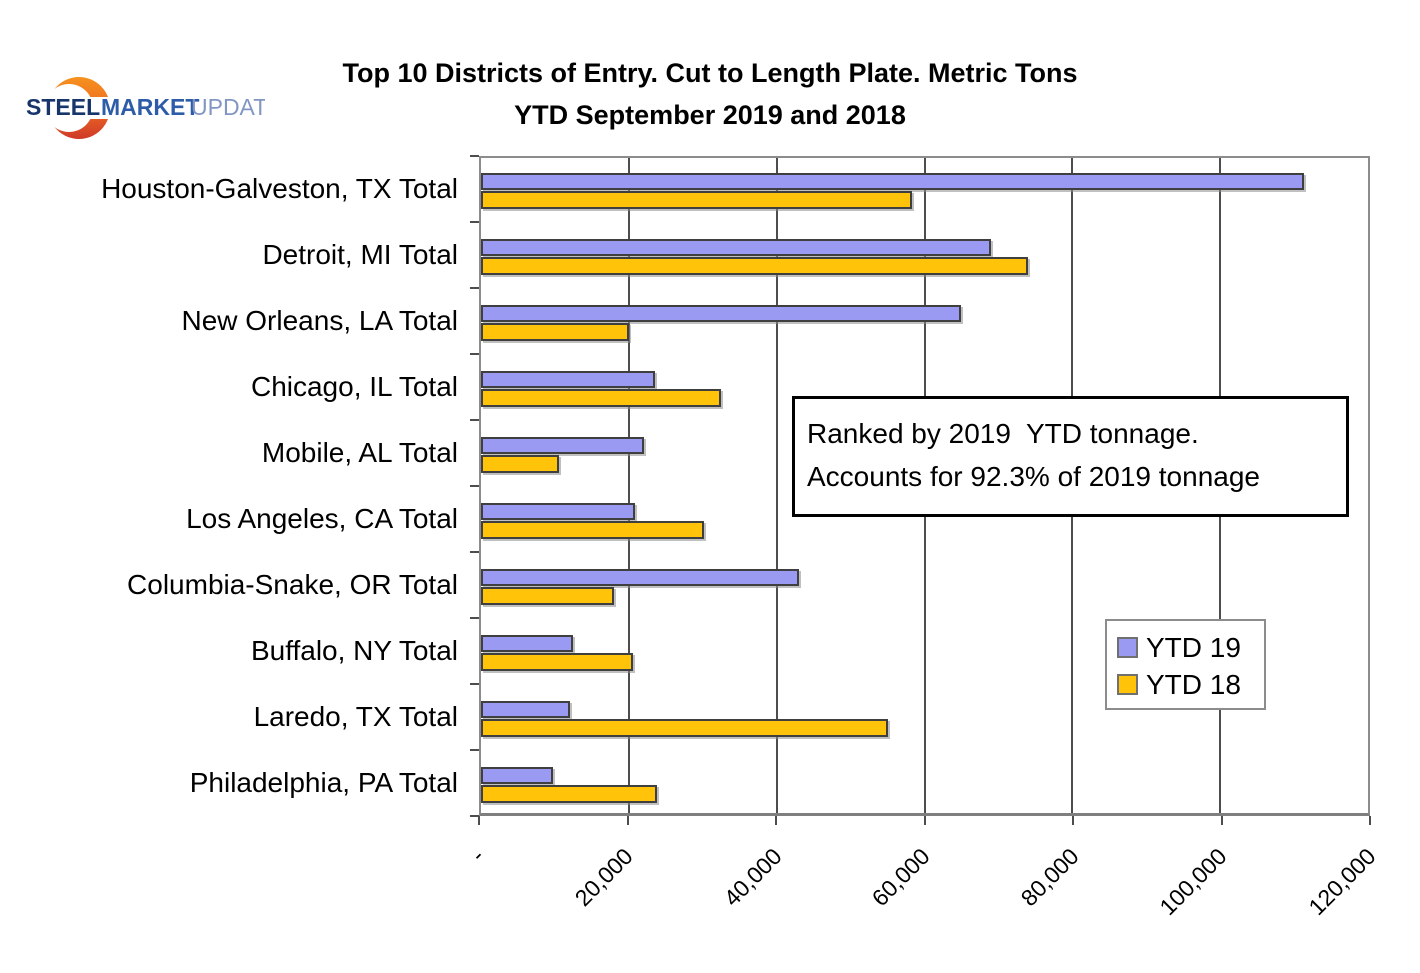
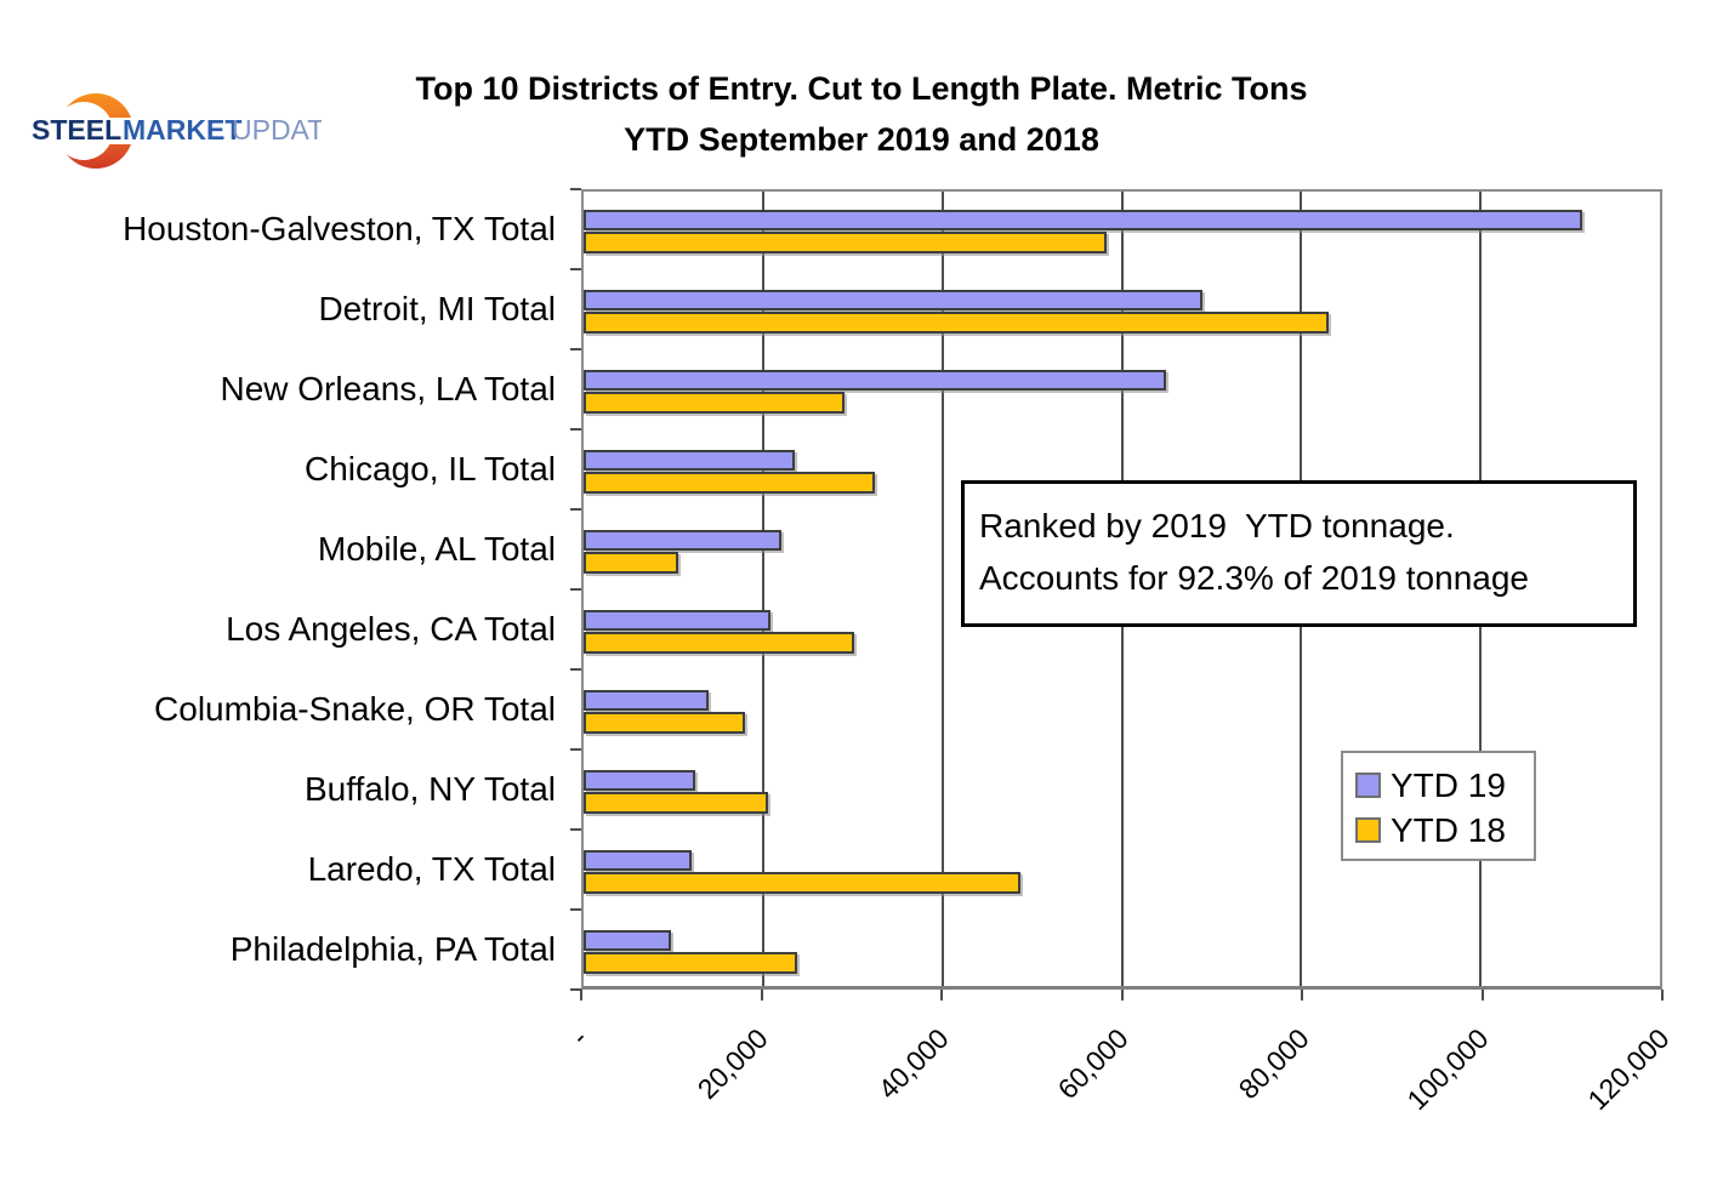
YTD 18/Detroit, MI Total: 74000 -> 83000
YTD 18/New Orleans, LA Total: 20000 -> 29000
YTD 19/Columbia-Snake, OR Total: 43000 -> 14000
YTD 18/Laredo, TX Total: 55000 -> 49000
